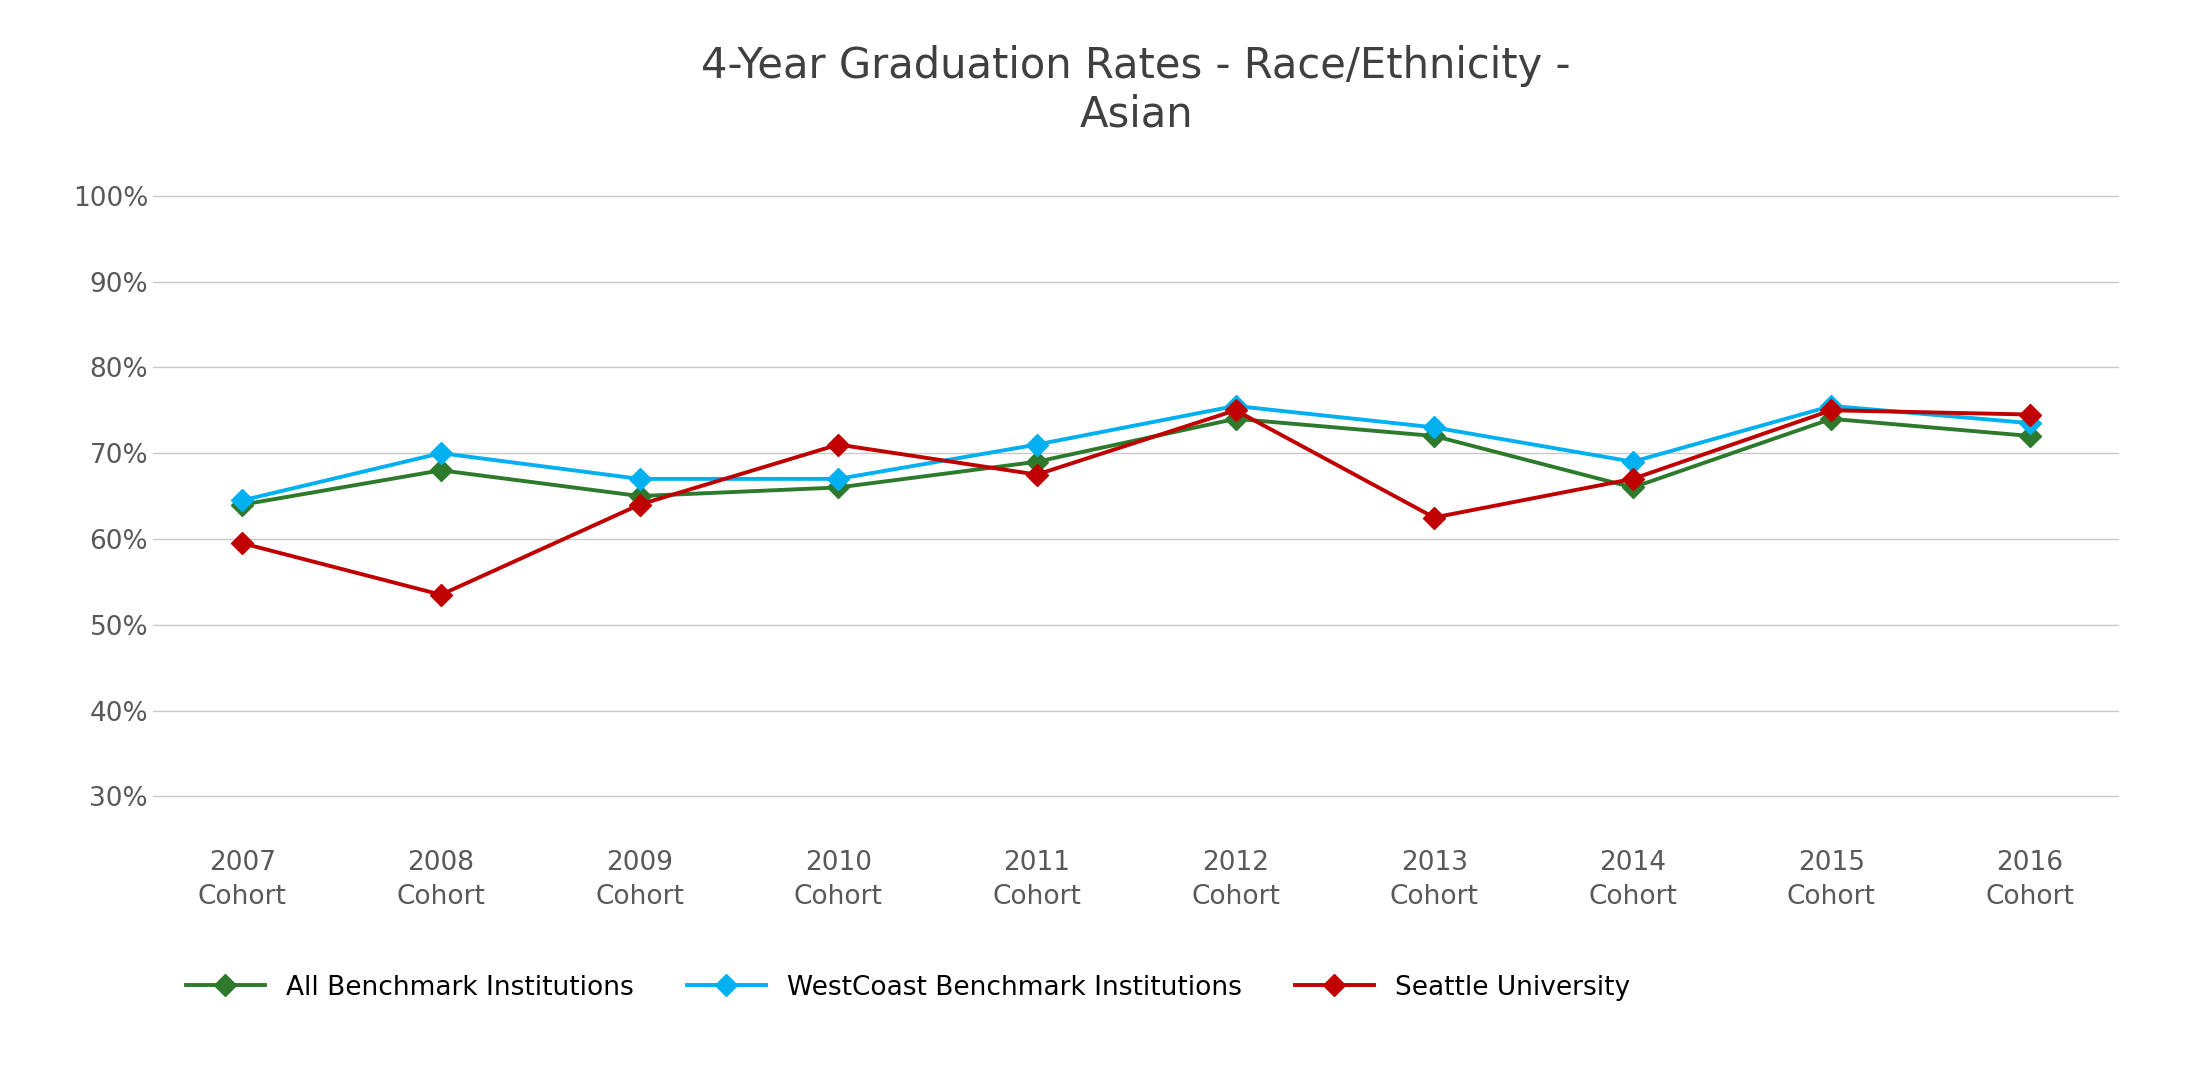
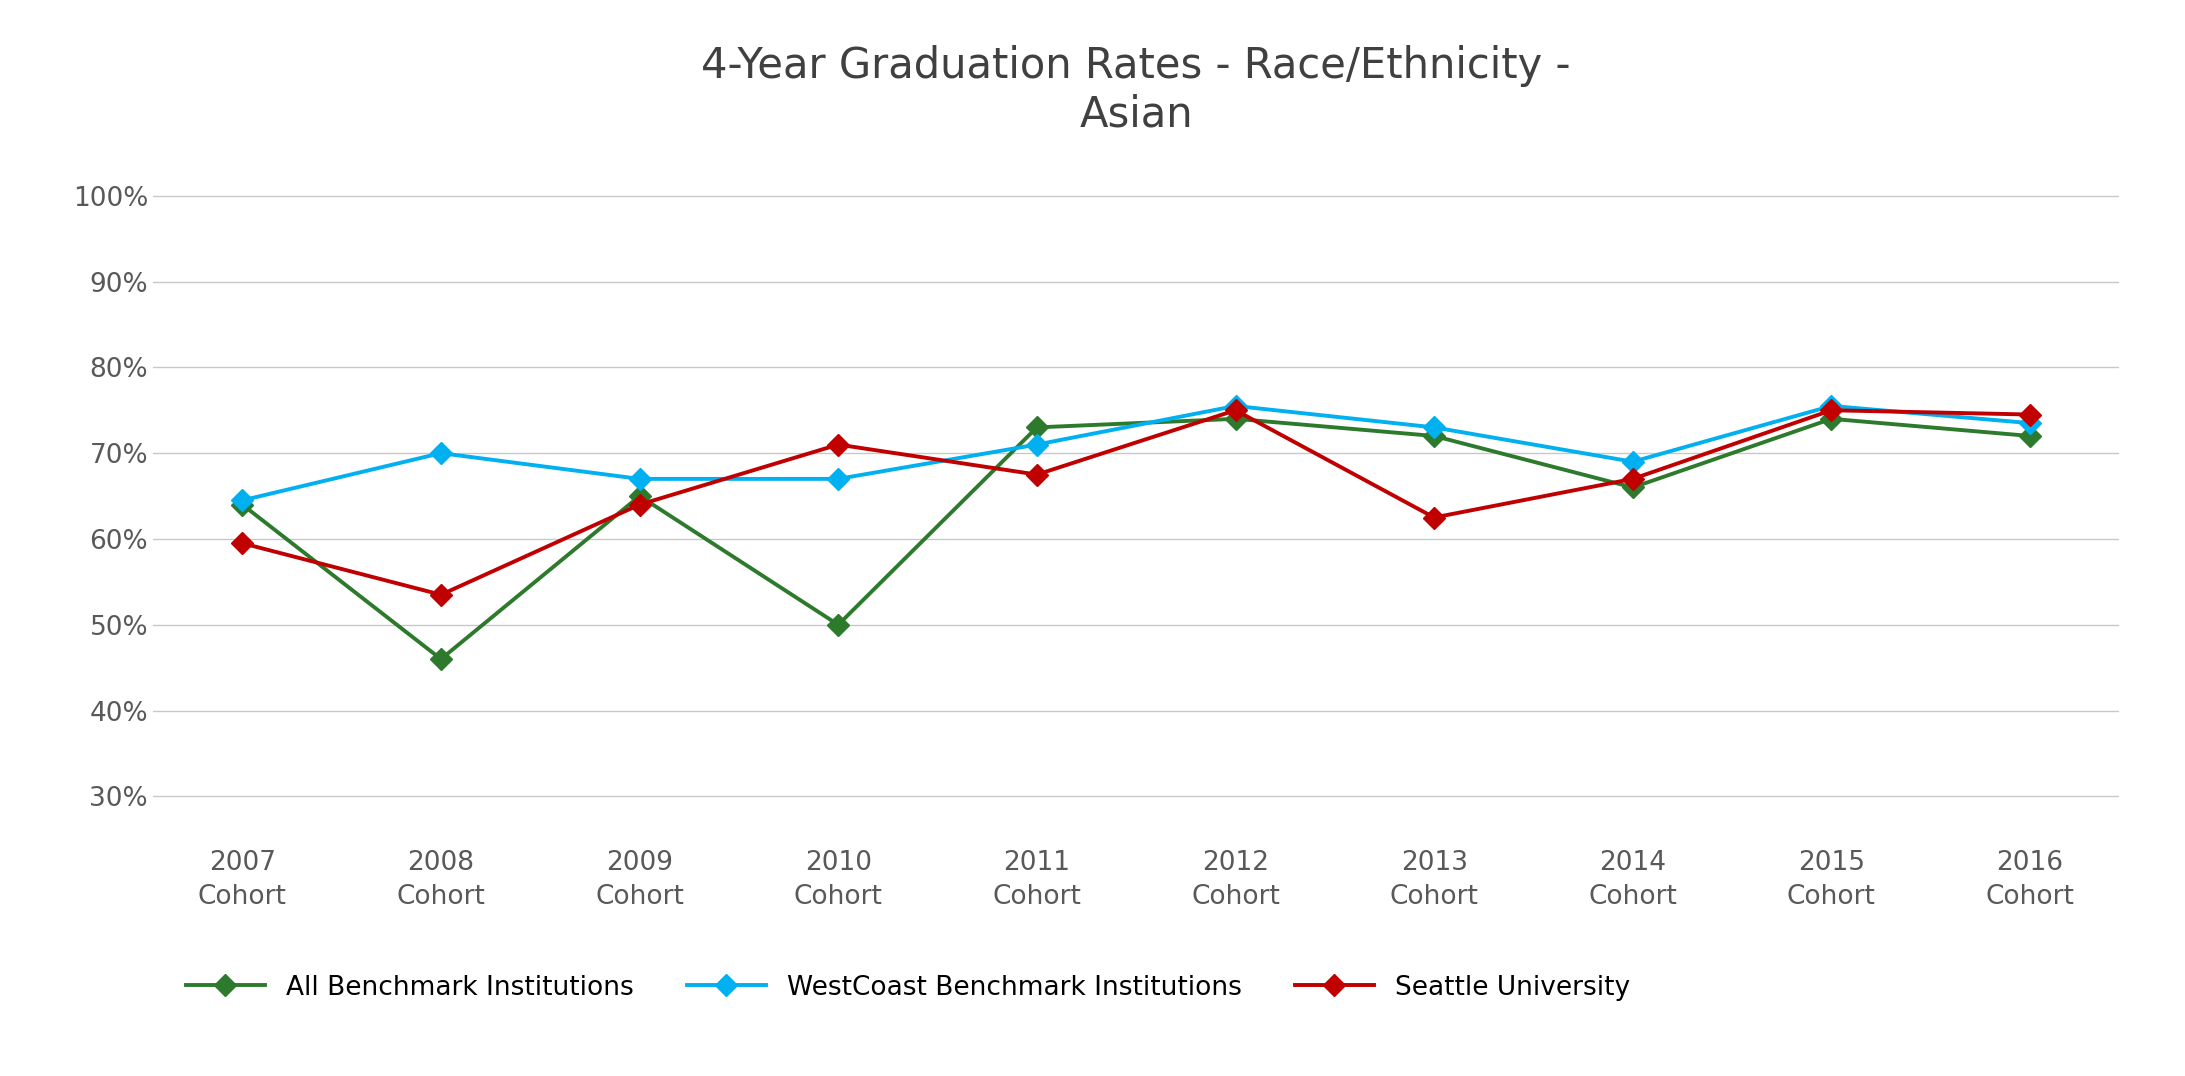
All Benchmark Institutions/2008 Cohort: 68% -> 46%
All Benchmark Institutions/2010 Cohort: 66% -> 50%
All Benchmark Institutions/2011 Cohort: 69% -> 73%
